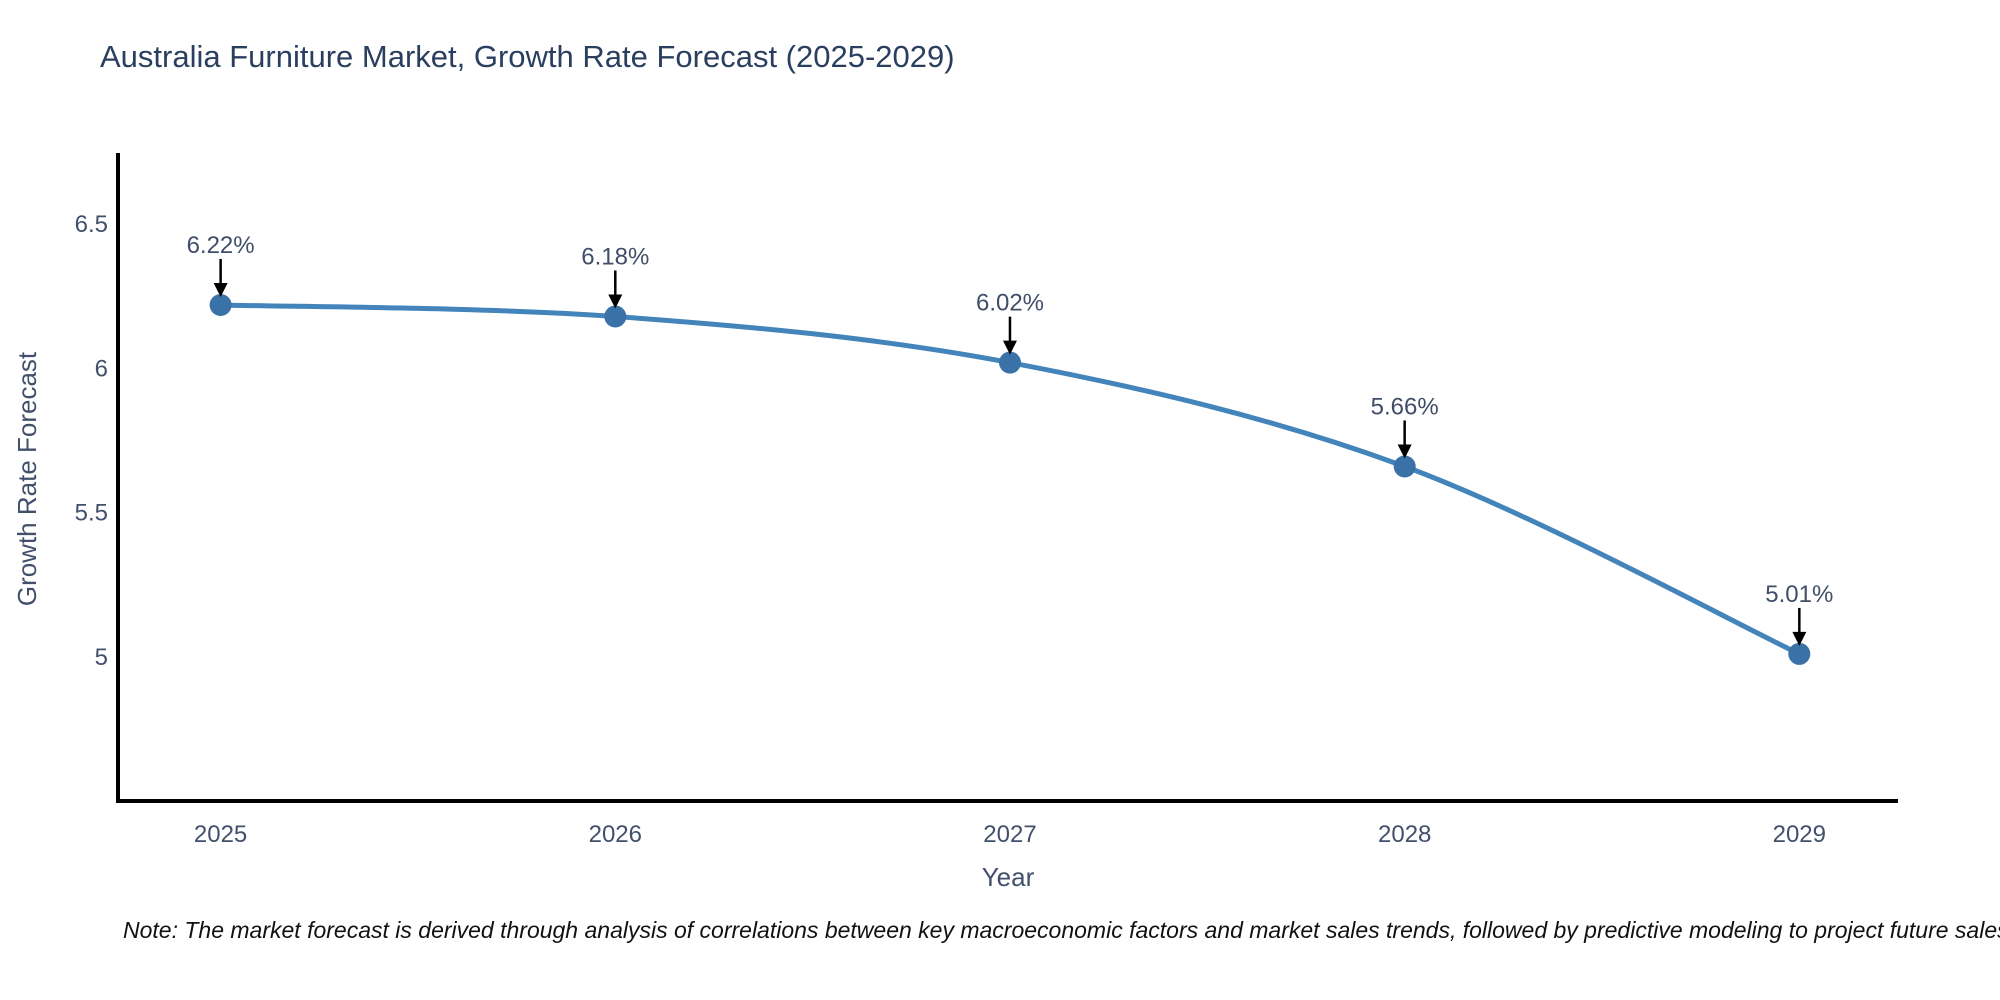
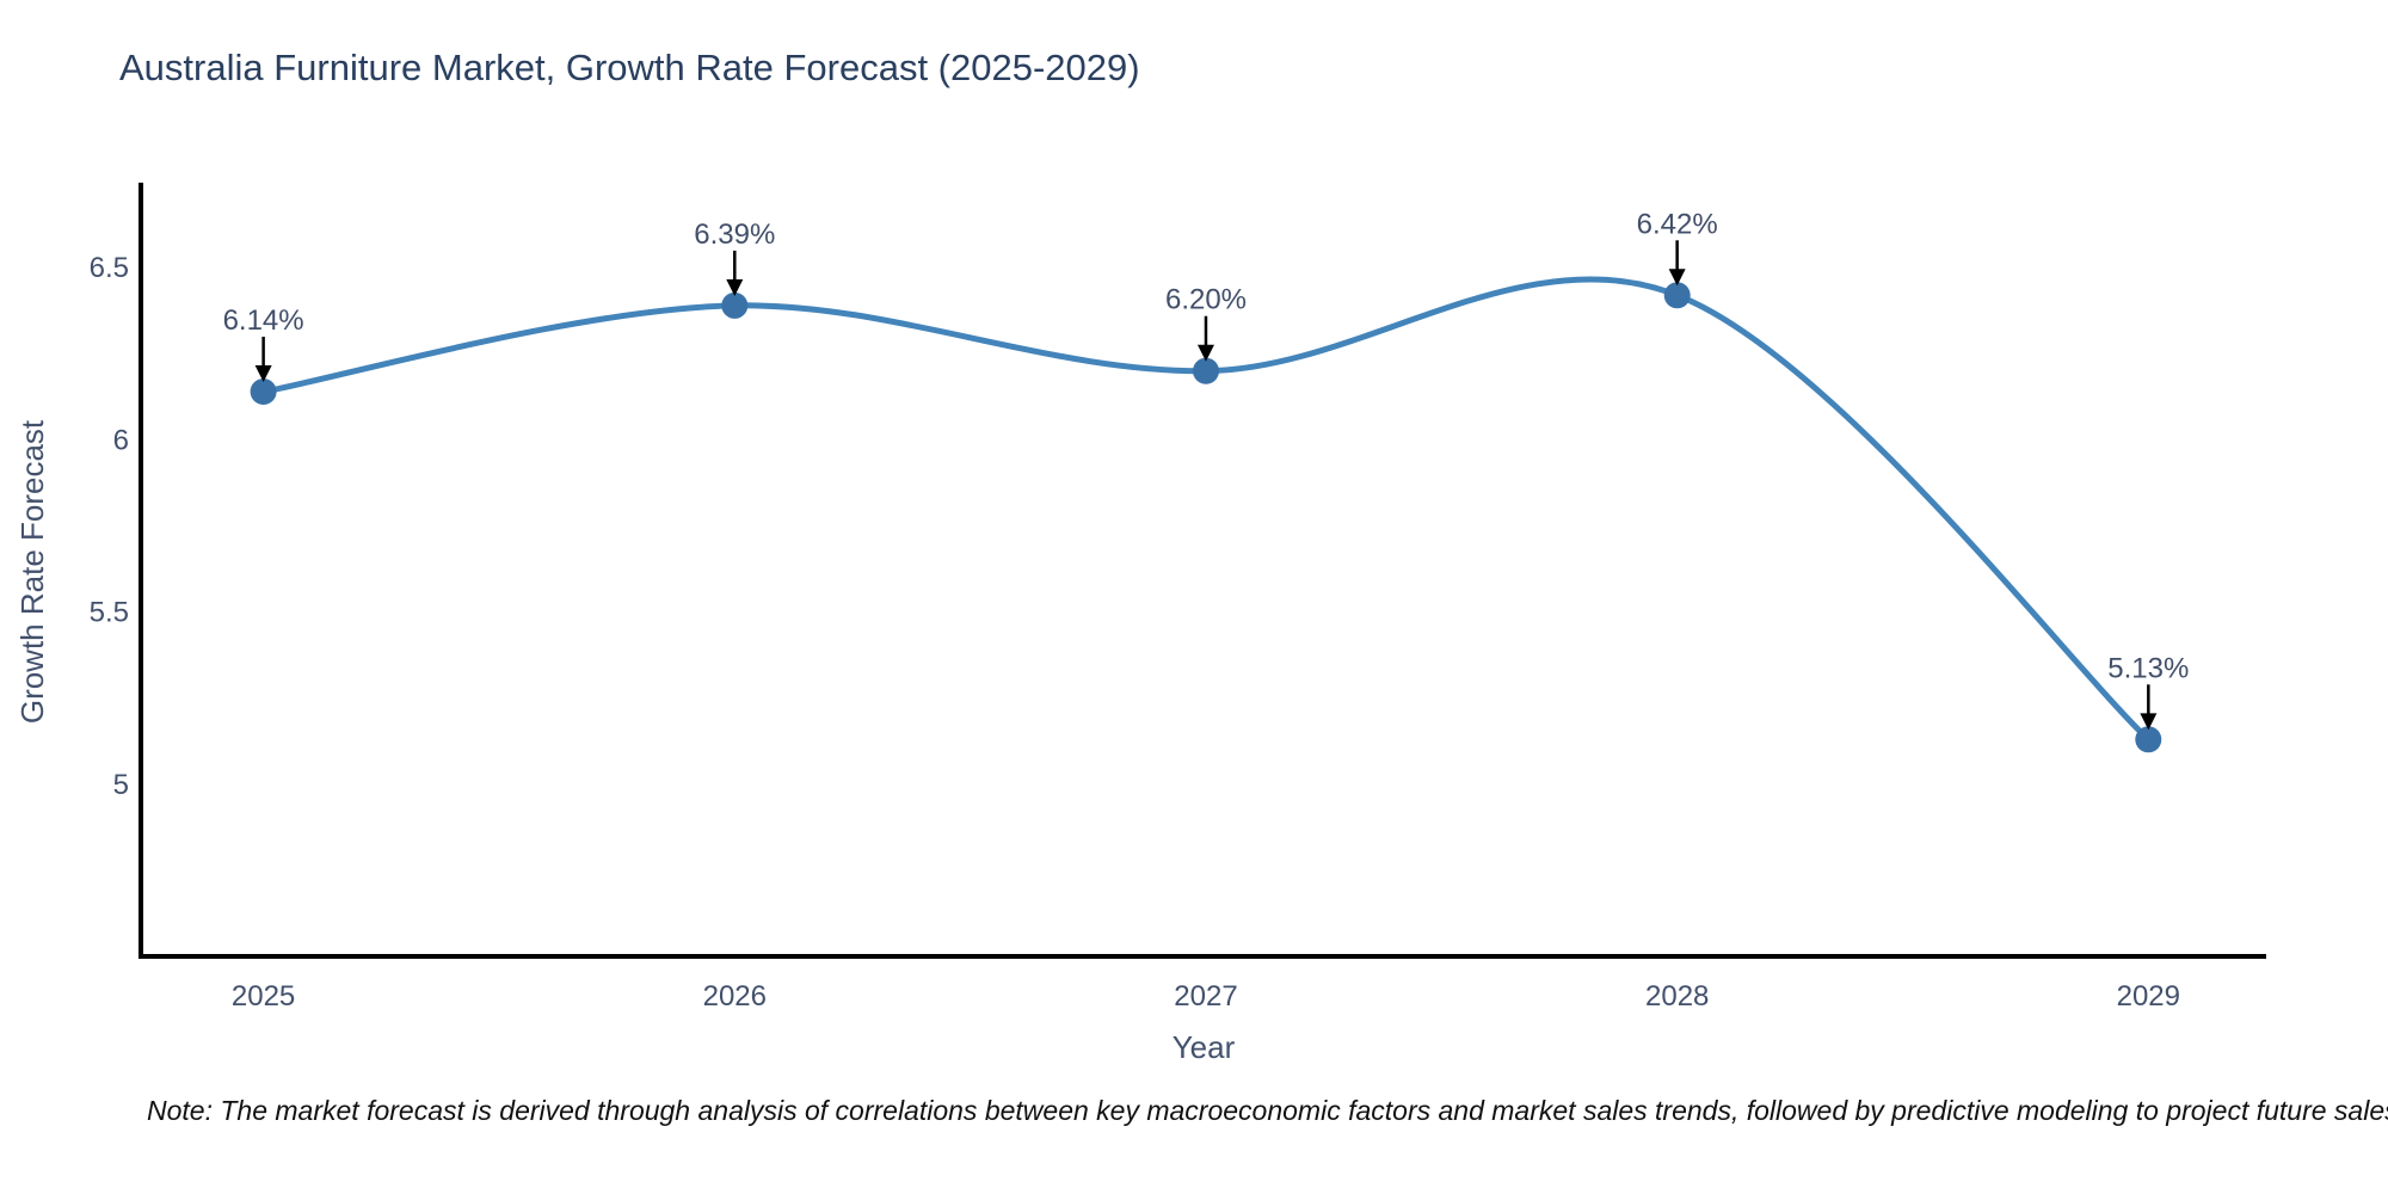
2025: 6.22% -> 6.14%
2026: 6.18% -> 6.39%
2027: 6.02% -> 6.20%
2028: 5.66% -> 6.42%
2029: 5.01% -> 5.13%
